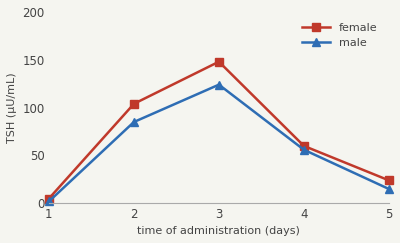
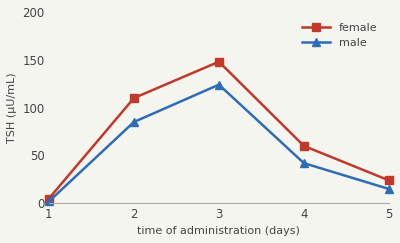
female/2: 104 -> 110
male/4: 56 -> 42
